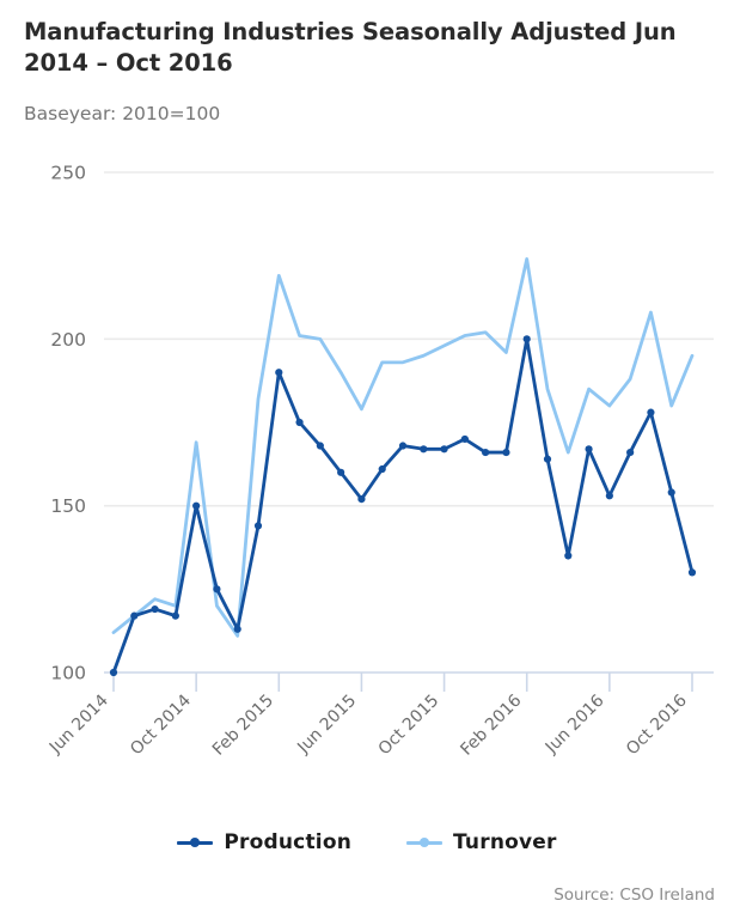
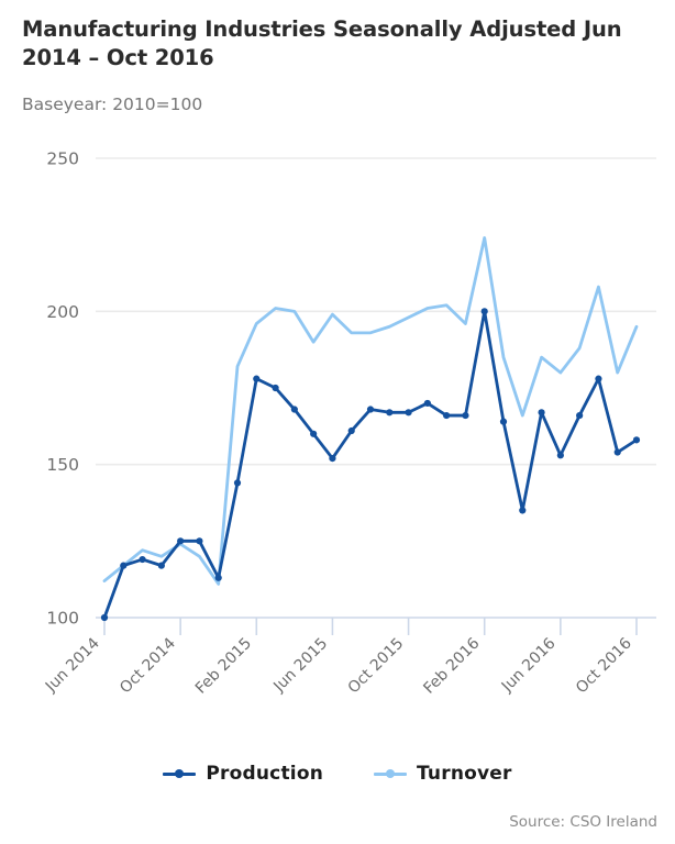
Production/Oct 2014: 150 -> 125
Turnover/Oct 2014: 169 -> 124
Production/Feb 2015: 190 -> 178
Turnover/Feb 2015: 219 -> 196
Turnover/Jun 2015: 179 -> 199
Production/Oct 2016: 130 -> 158
